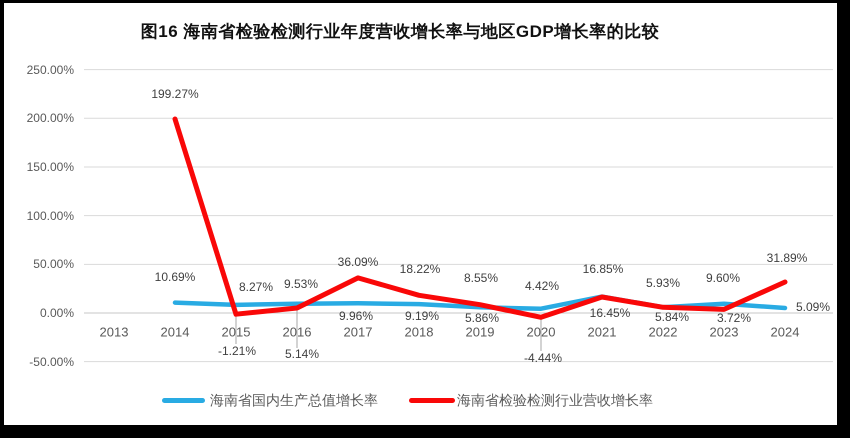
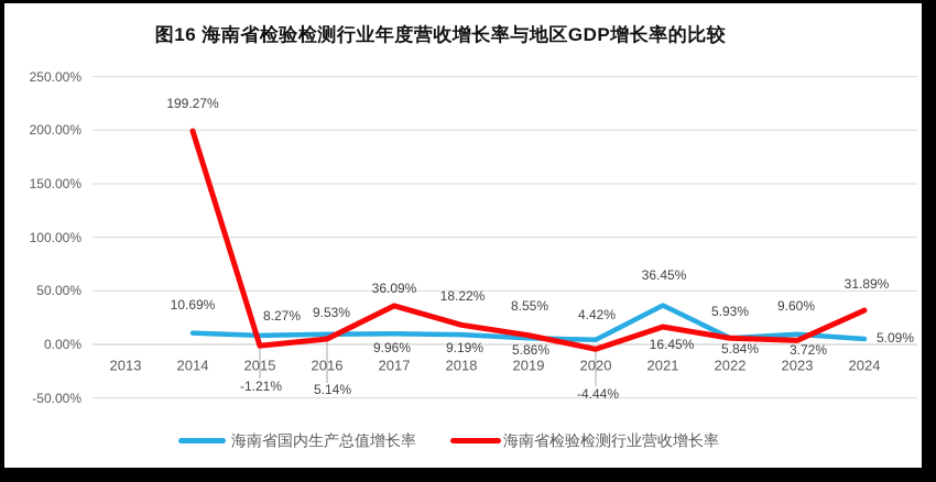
海南省国内生产总值增长率/2021: 16.85% -> 36.45%
